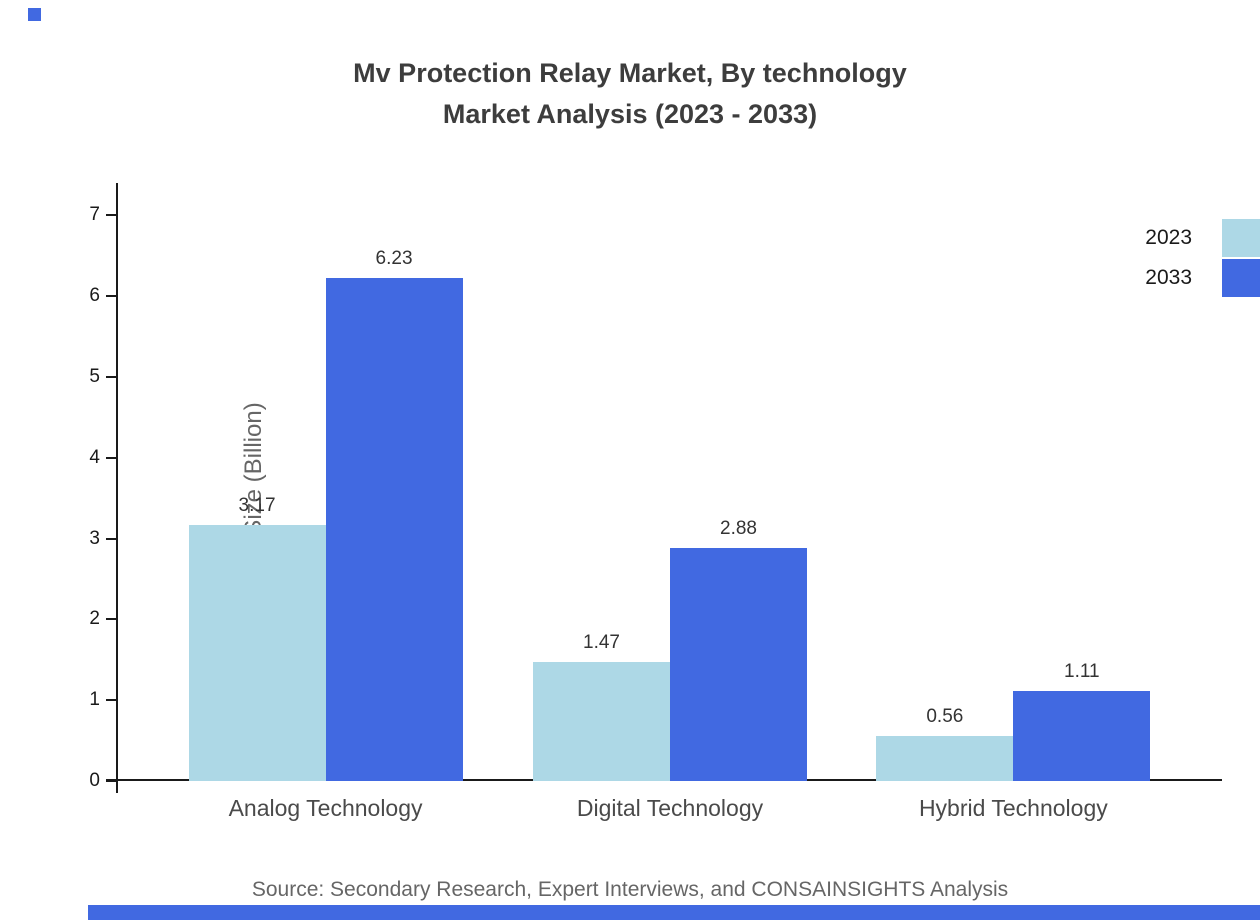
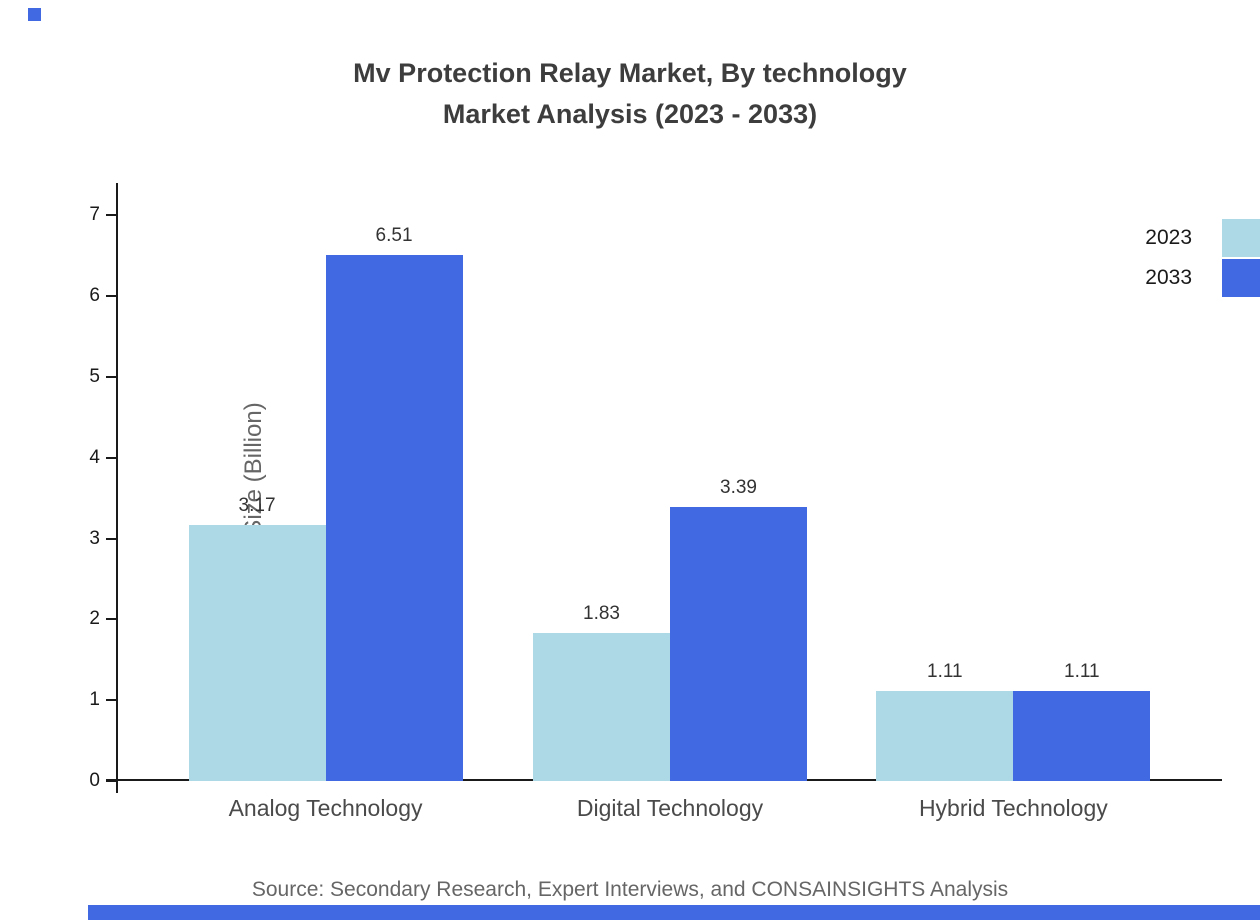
2033/Analog Technology: 6.23 -> 6.51
2023/Digital Technology: 1.47 -> 1.83
2033/Digital Technology: 2.88 -> 3.39
2023/Hybrid Technology: 0.56 -> 1.11
